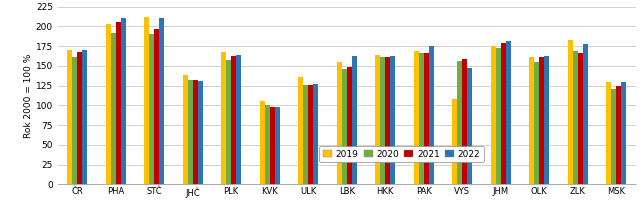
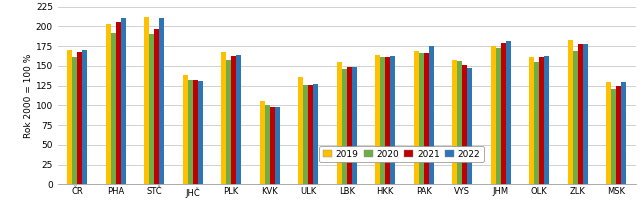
2022/LBK: 162 -> 149
2019/VYS: 108 -> 157
2021/VYS: 158 -> 151
2021/ZLK: 166 -> 177
